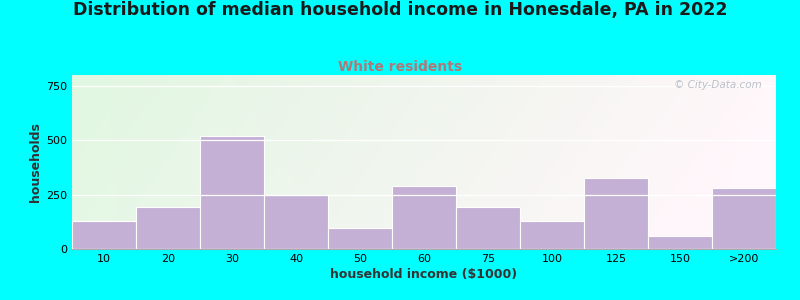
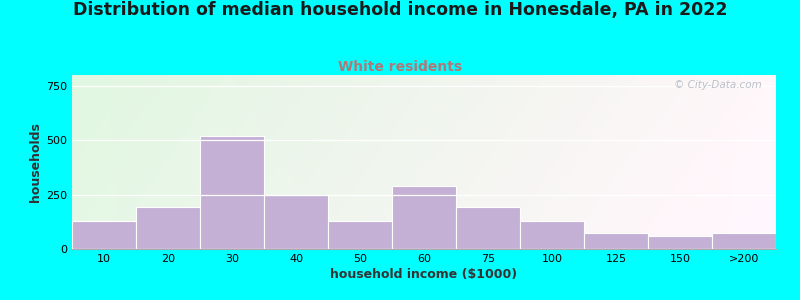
50: 95 -> 130
125: 325 -> 72
>200: 280 -> 72
